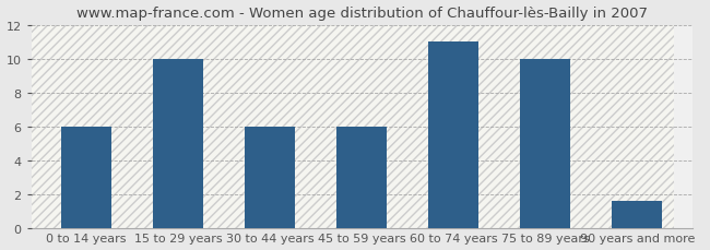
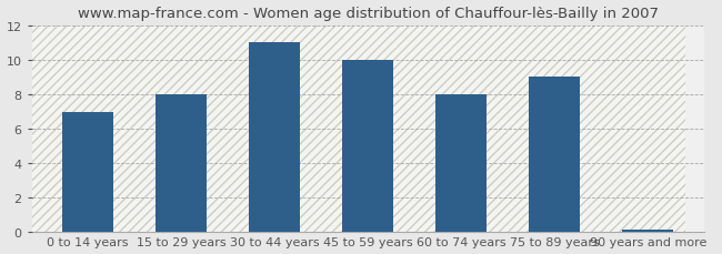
0 to 14 years: 6.0 -> 7.0
15 to 29 years: 10.0 -> 8.0
30 to 44 years: 6.0 -> 11.0
45 to 59 years: 6.0 -> 10.0
60 to 74 years: 11.0 -> 8.0
75 to 89 years: 10.0 -> 9.0
90 years and more: 1.6 -> 0.1
